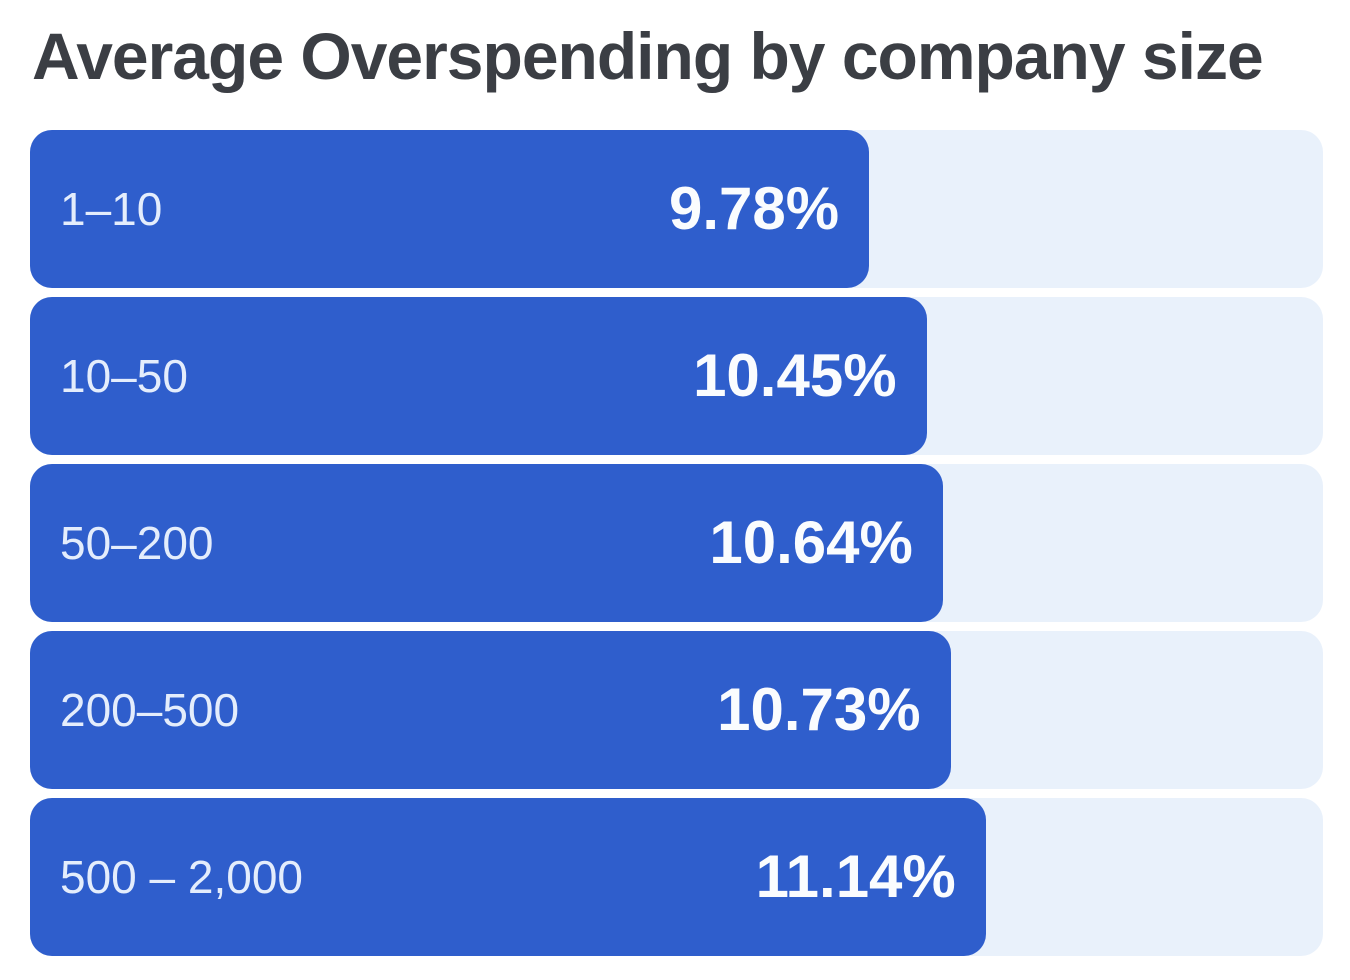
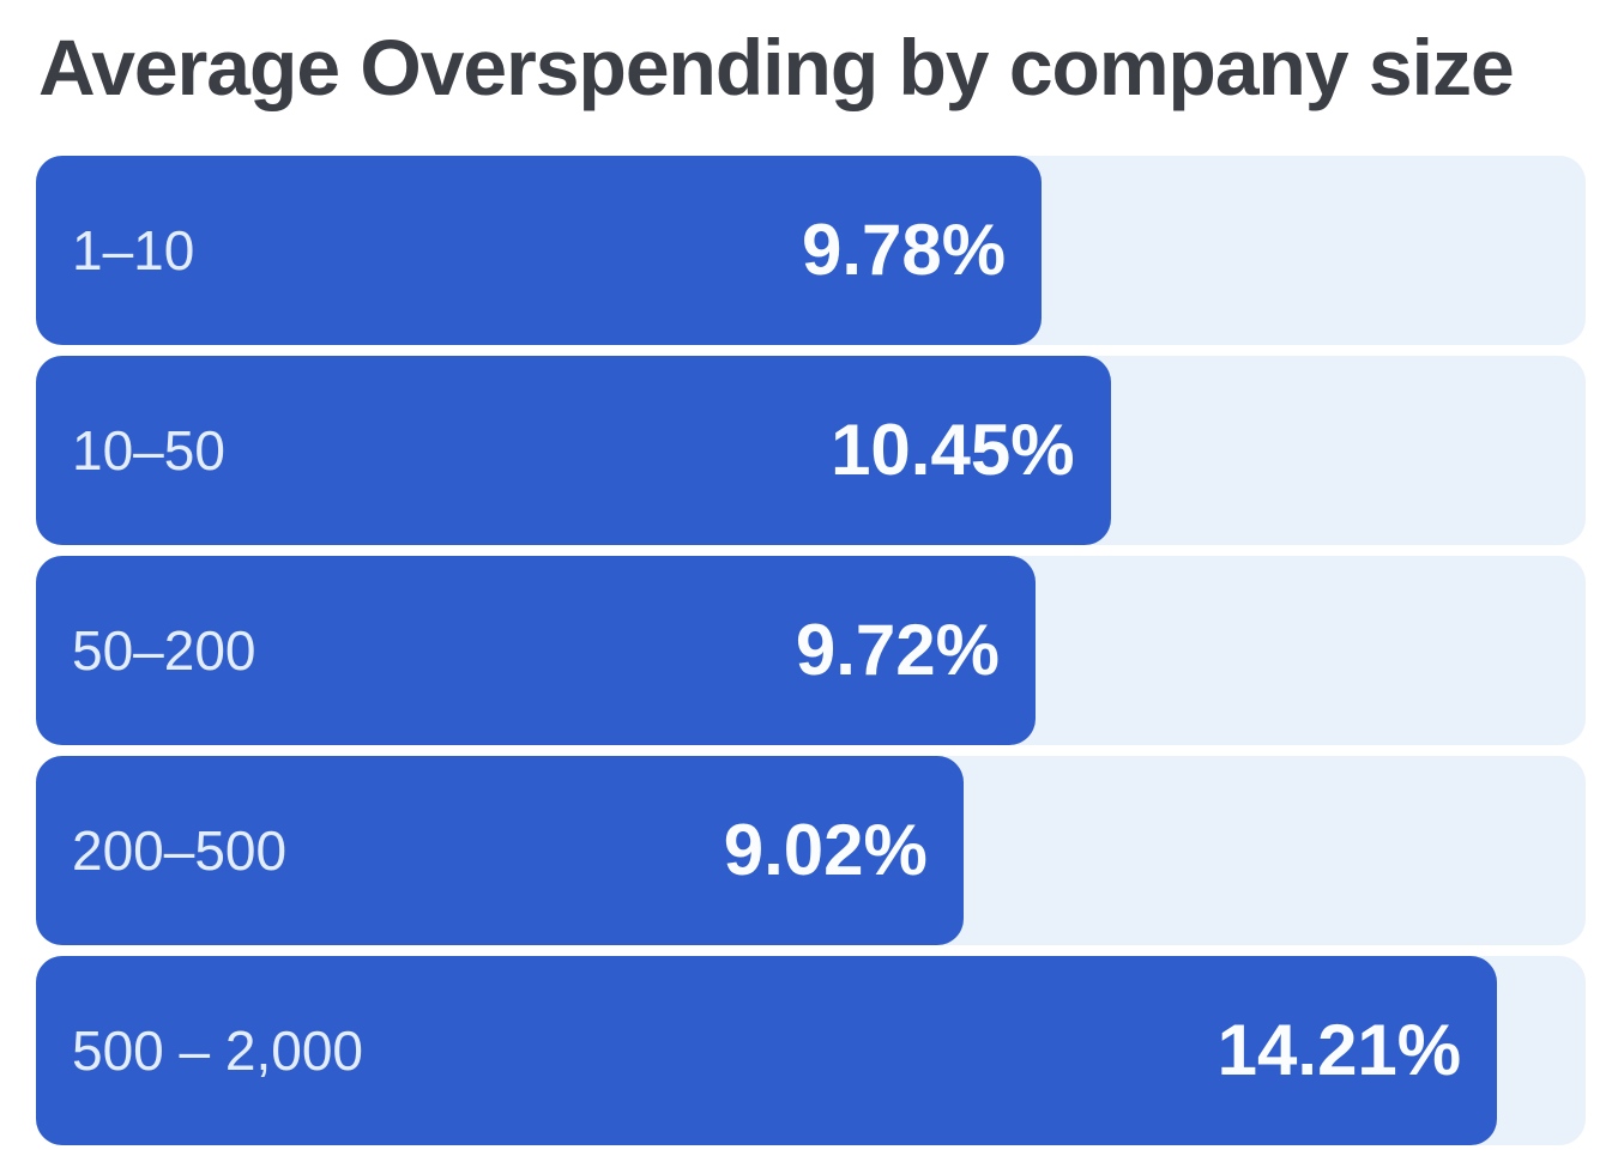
50–200: 10.64% -> 9.72%
200–500: 10.73% -> 9.02%
500 – 2,000: 11.14% -> 14.21%
